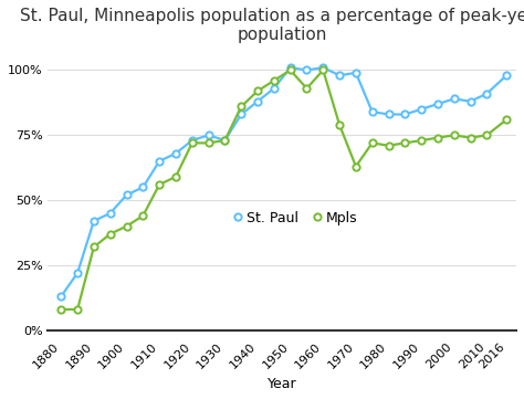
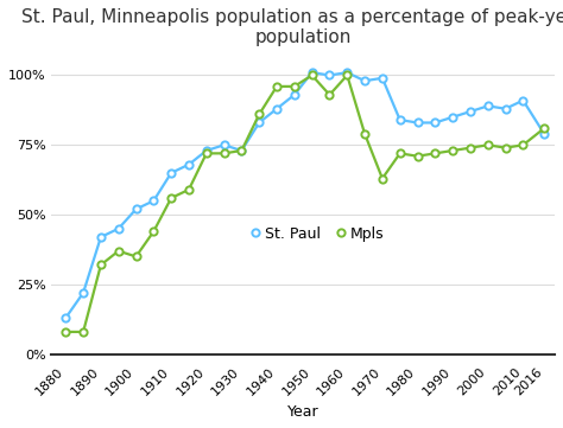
Mpls/1900: 40% -> 35%
Mpls/1940: 92% -> 96%
St. Paul/2016: 98% -> 79%
